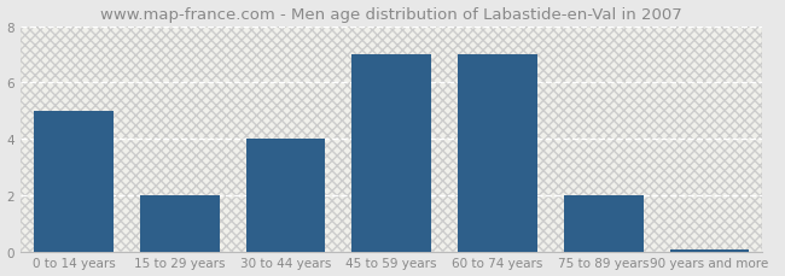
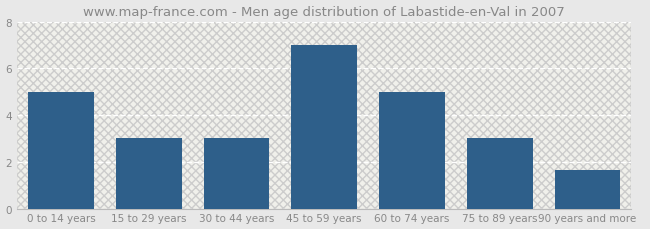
15 to 29 years: 2.00 -> 3.00
30 to 44 years: 4.00 -> 3.00
60 to 74 years: 7.00 -> 5.00
75 to 89 years: 2.00 -> 3.00
90 years and more: 0.08 -> 1.65
